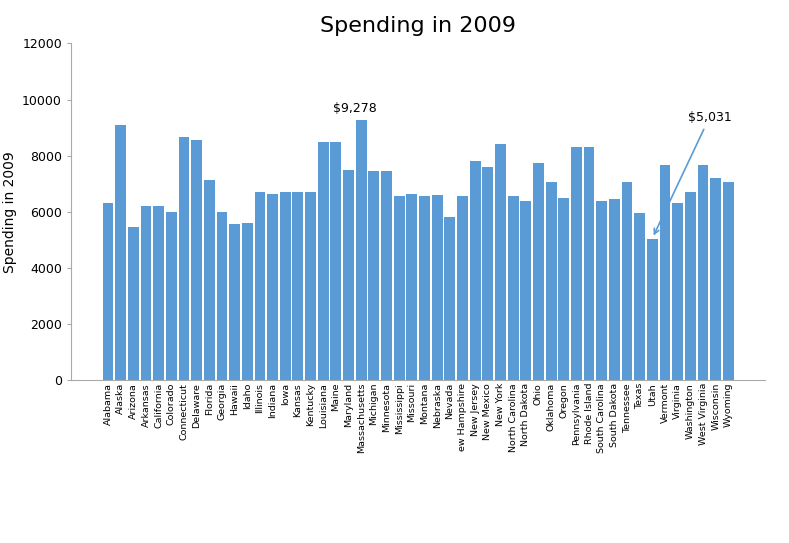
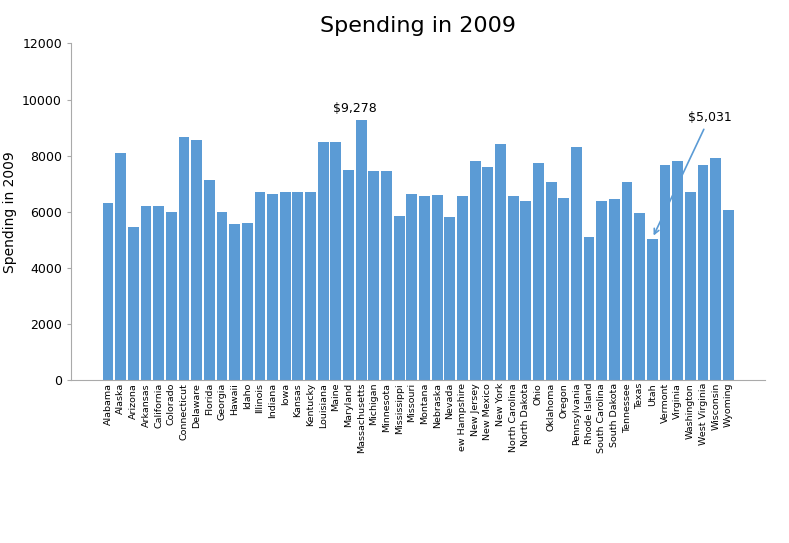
Alaska: 9100 -> 8100
Mississippi: 6550 -> 5850
Rhode Island: 8300 -> 5100
Virginia: 6300 -> 7800
Wisconsin: 7200 -> 7900
Wyoming: 7050 -> 6050
